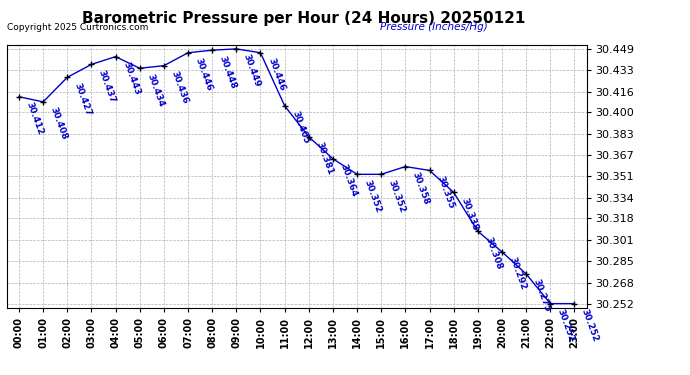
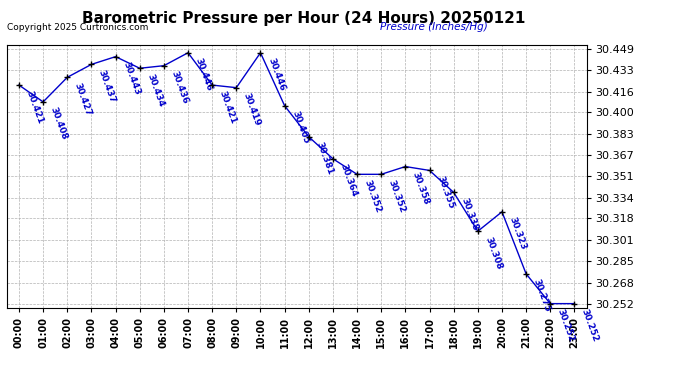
00:00: 30.412 -> 30.421
08:00: 30.448 -> 30.421
09:00: 30.449 -> 30.419
20:00: 30.292 -> 30.323
